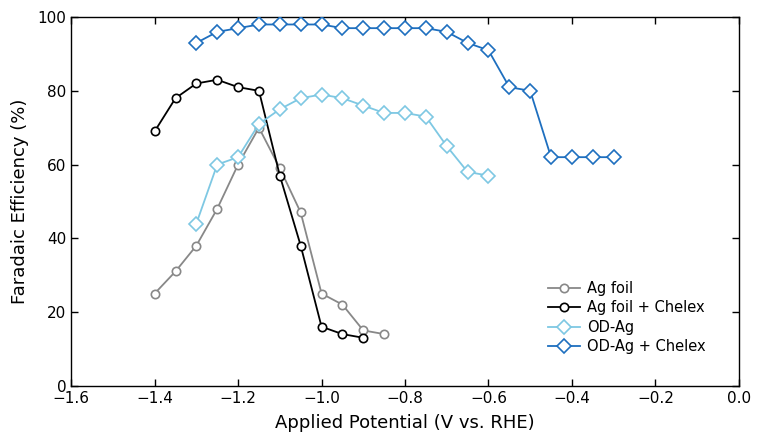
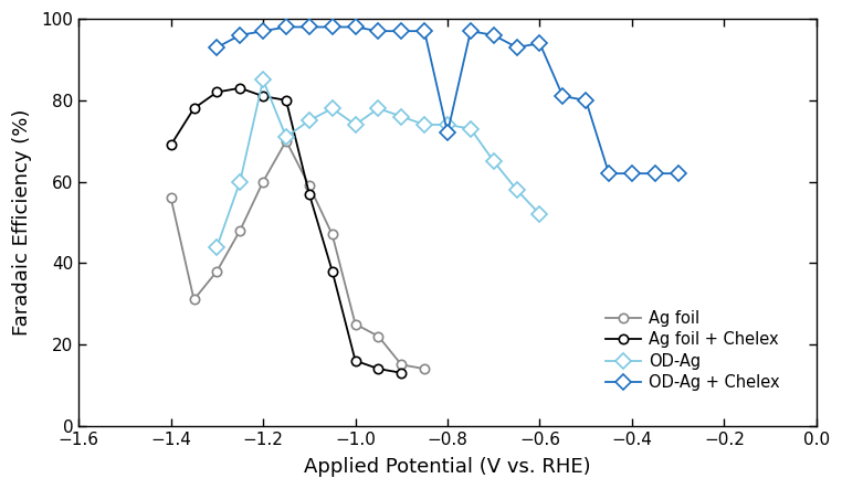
Ag foil/−1.4: 25 -> 56
OD-Ag/−1.2: 62 -> 85
OD-Ag/−1.0: 79 -> 74
OD-Ag + Chelex/−0.8: 97 -> 72
OD-Ag/−0.6: 57 -> 52
OD-Ag + Chelex/−0.6: 91 -> 94
